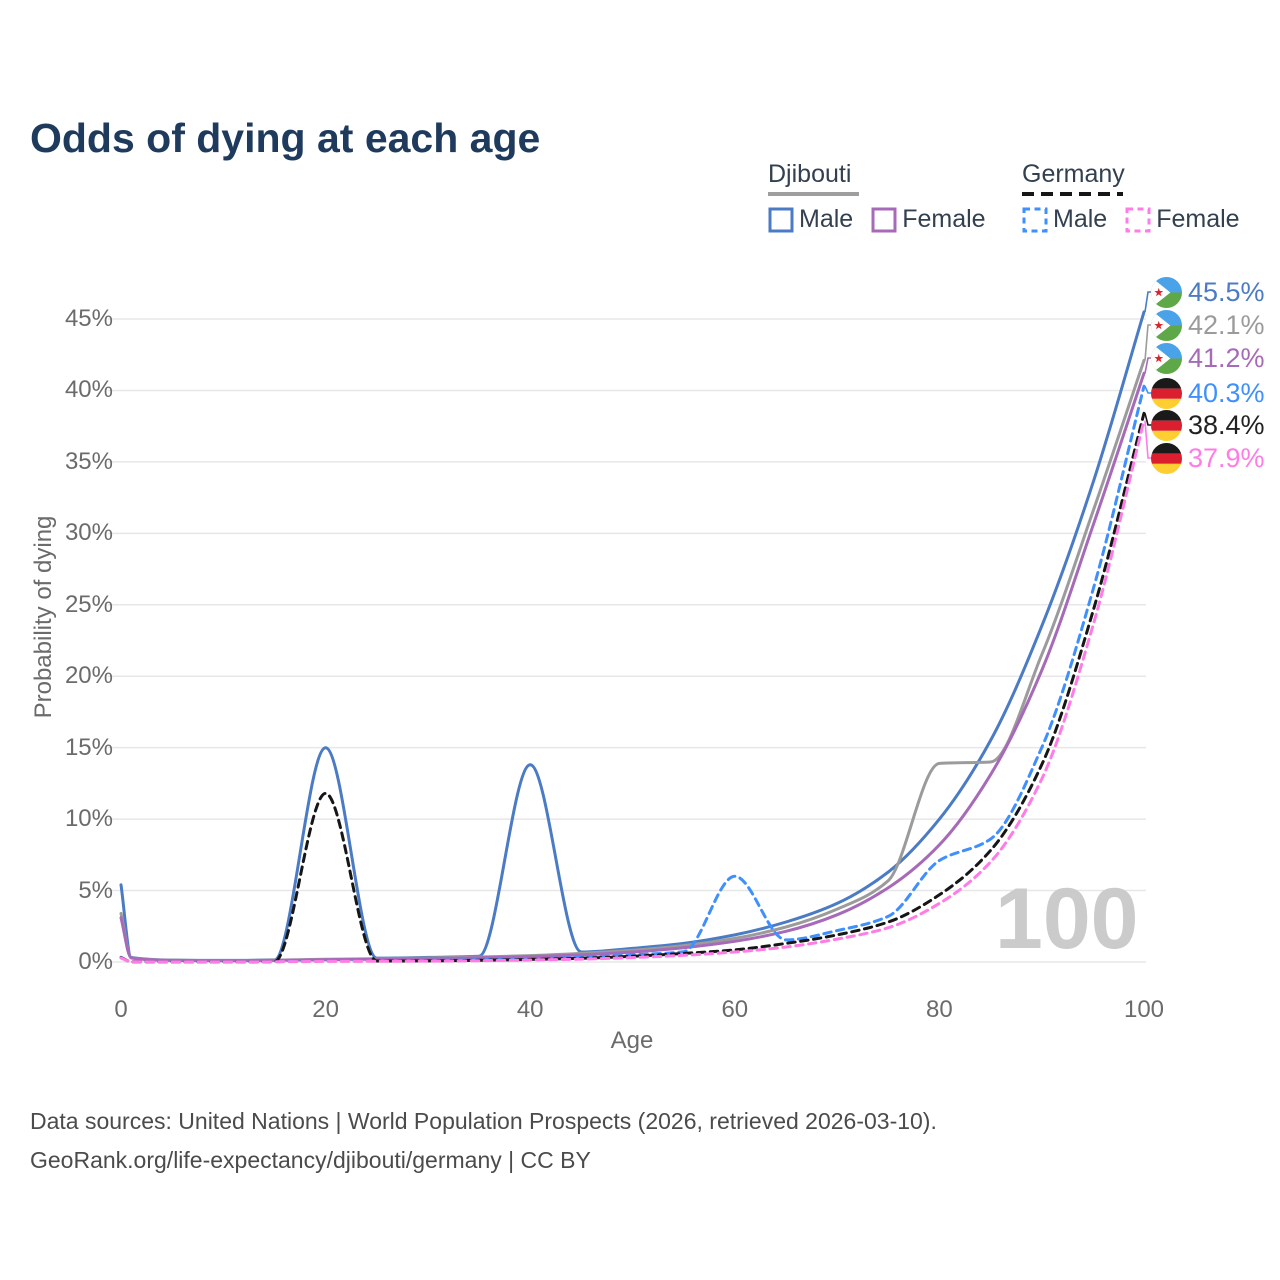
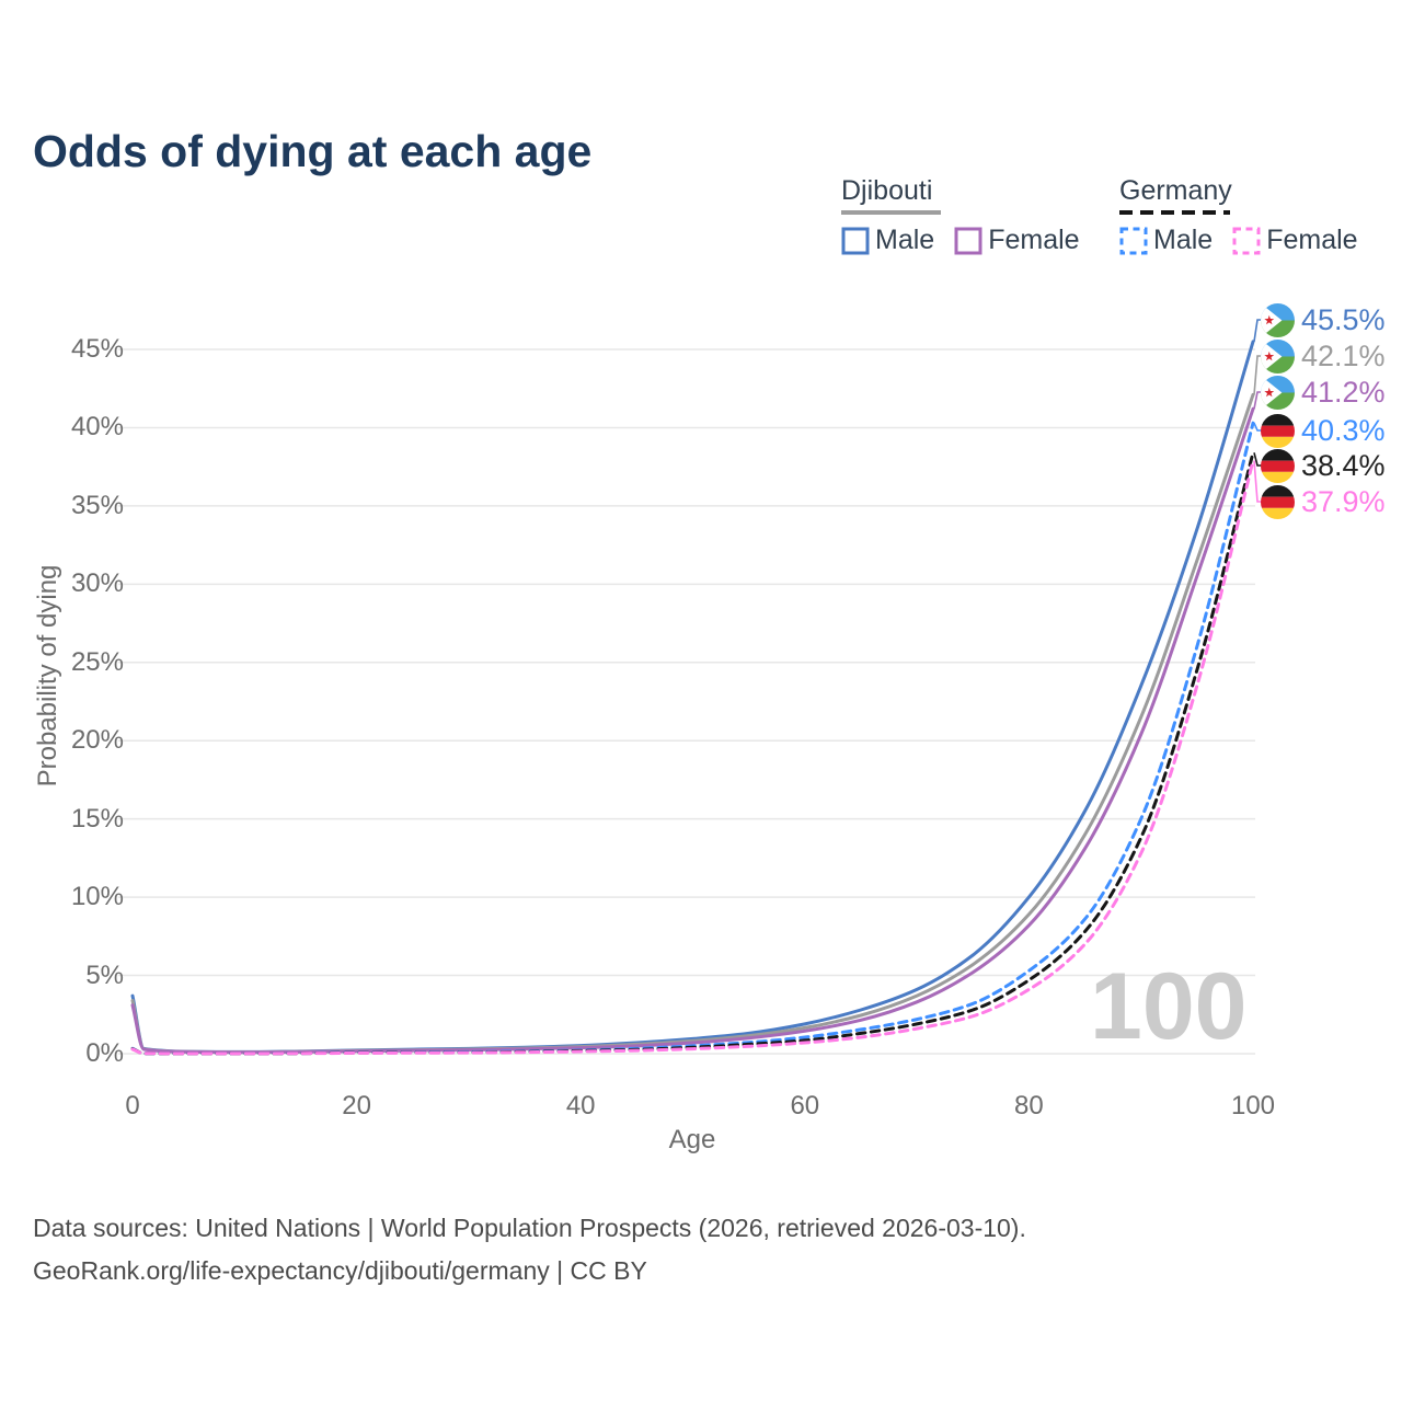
Djibouti Male/0: 5.4% -> 3.7%
Djibouti Male/20: 15.0% -> 0.2%
Germany/20: 11.8% -> 0.1%
Djibouti Male/40: 13.8% -> 0.5%
Germany Male/60: 6.0% -> 1.1%
Djibouti/80: 13.9% -> 8.9%
Germany Male/80: 7.1% -> 5.3%
